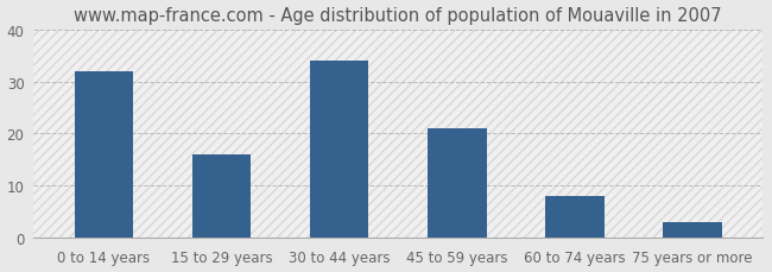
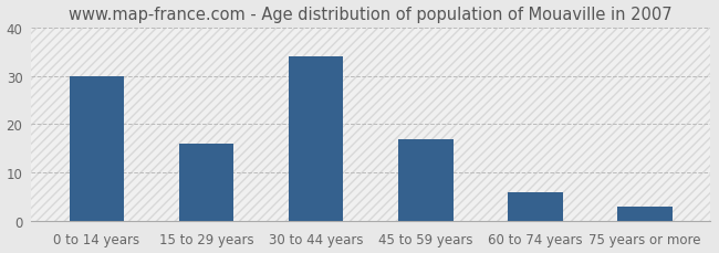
0 to 14 years: 32 -> 30
45 to 59 years: 21 -> 17
60 to 74 years: 8 -> 6
